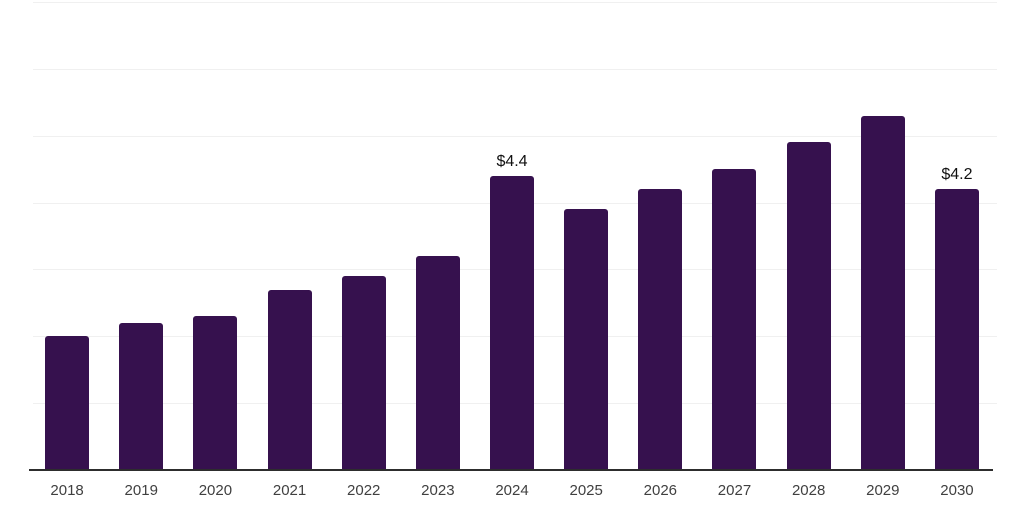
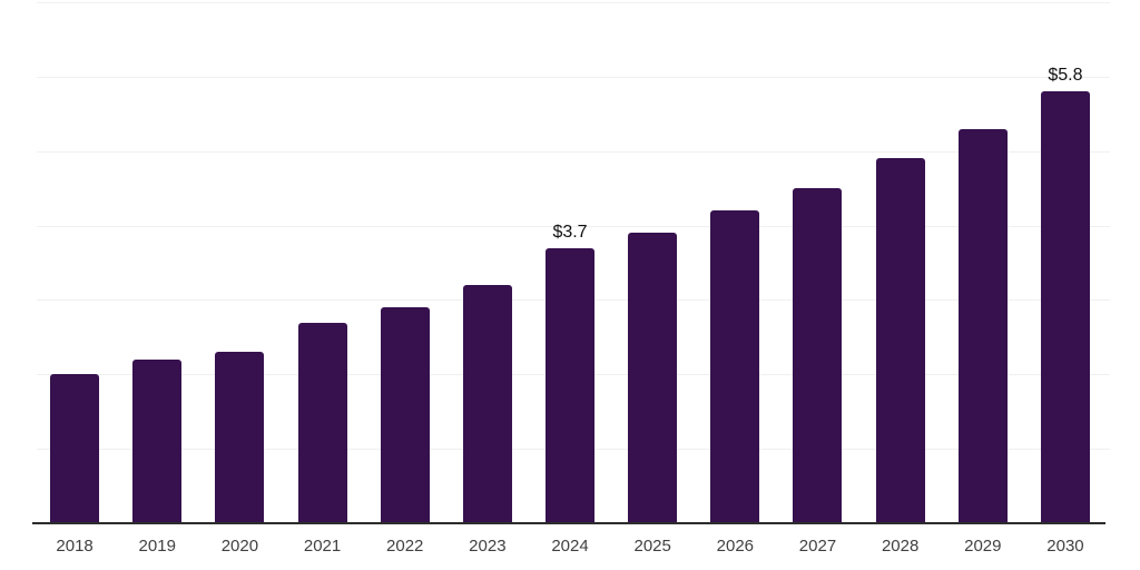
2024: $4.4 -> $3.7
2030: $4.2 -> $5.8
